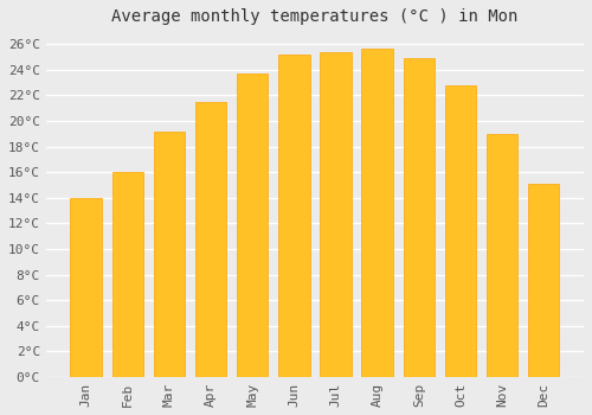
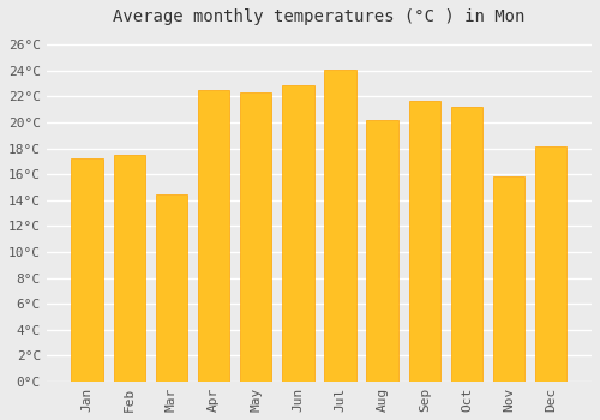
Jan: 14.0°C -> 17.2°C
Feb: 16.0°C -> 17.5°C
Mar: 19.2°C -> 14.4°C
Apr: 21.5°C -> 22.5°C
May: 23.7°C -> 22.3°C
Jun: 25.2°C -> 22.9°C
Jul: 25.4°C -> 24.1°C
Aug: 25.6°C -> 20.2°C
Sep: 24.9°C -> 21.7°C
Oct: 22.8°C -> 21.2°C
Nov: 19.0°C -> 15.8°C
Dec: 15.1°C -> 18.1°C
